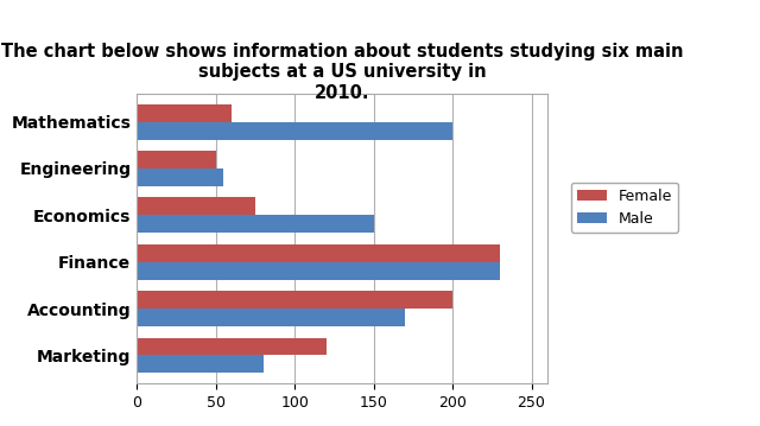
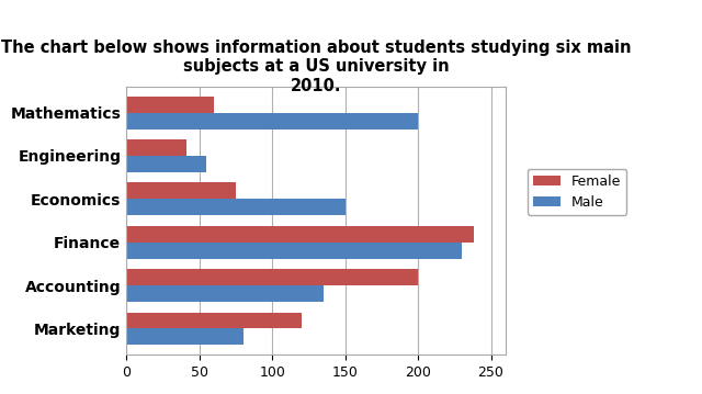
Female/Engineering: 50 -> 41
Female/Finance: 230 -> 238
Male/Accounting: 170 -> 135
